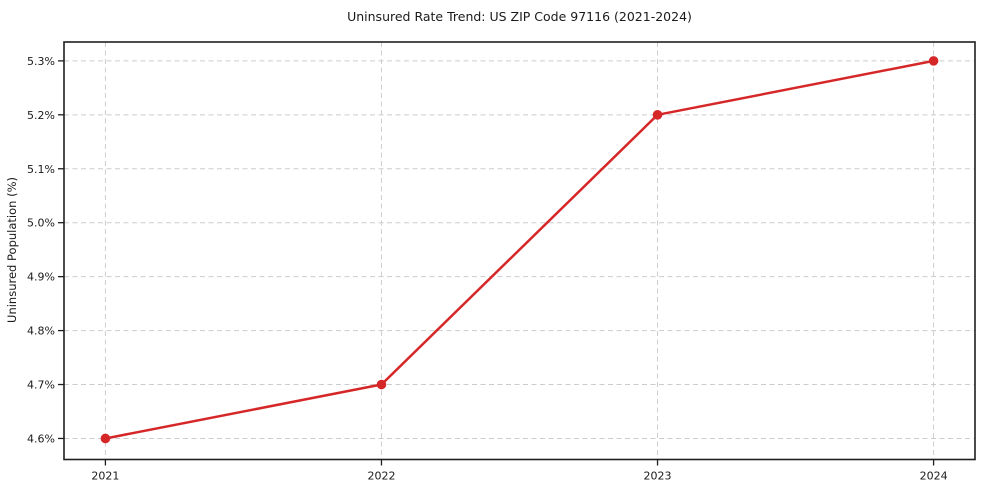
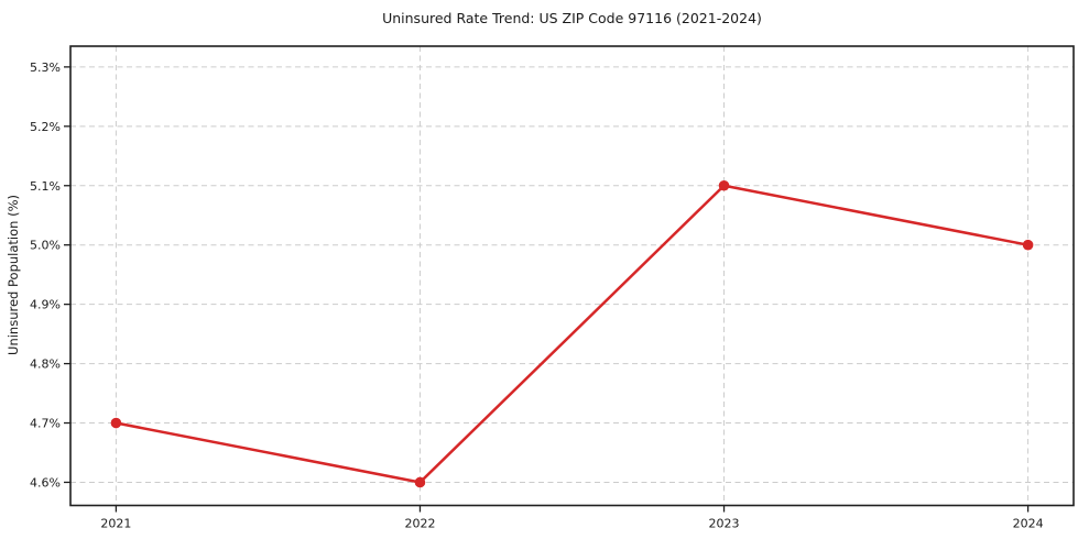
2021: 4.6% -> 4.7%
2022: 4.7% -> 4.6%
2023: 5.2% -> 5.1%
2024: 5.3% -> 5.0%
